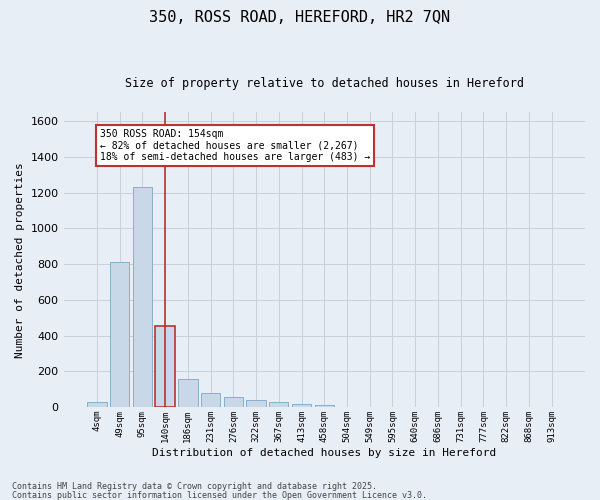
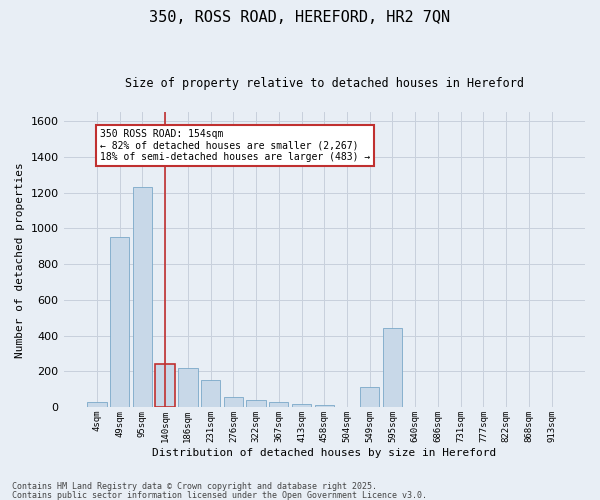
49sqm: 810 -> 950
140sqm: 460 -> 240
186sqm: 160 -> 220
231sqm: 80 -> 150
549sqm: 0 -> 110
595sqm: 0 -> 440
